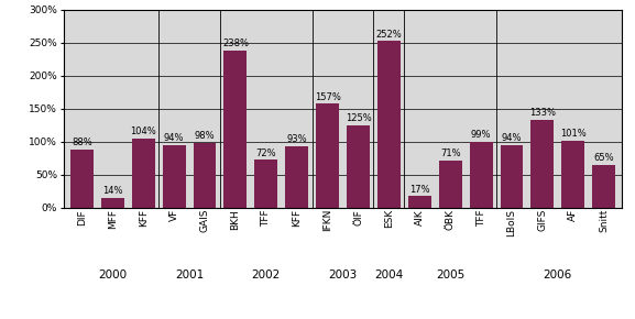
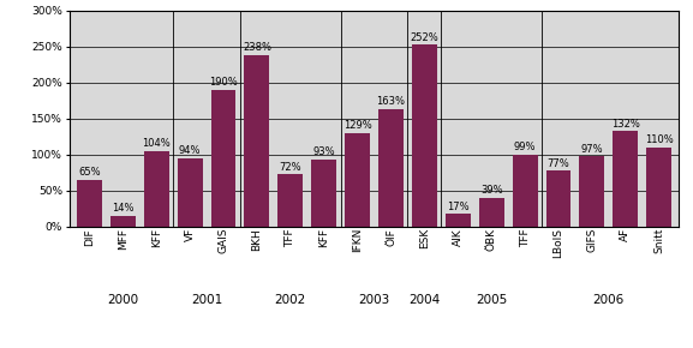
DIF: 88% -> 65%
GAIS: 98% -> 190%
IFKN: 157% -> 129%
ÖIF: 125% -> 163%
ÖBK: 71% -> 39%
LBoIS: 94% -> 77%
GIFS: 133% -> 97%
AF: 101% -> 132%
Snitt: 65% -> 110%
